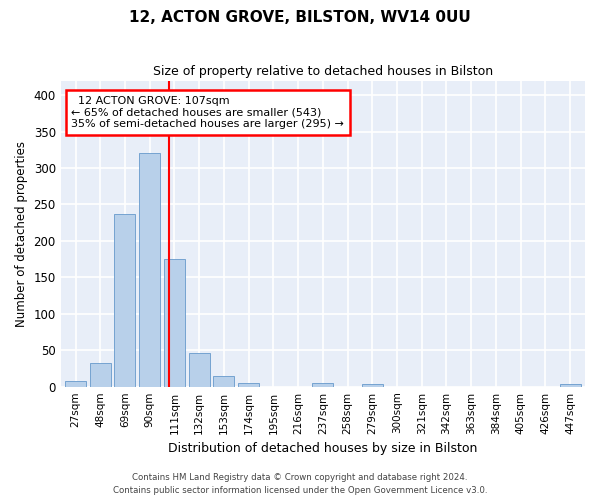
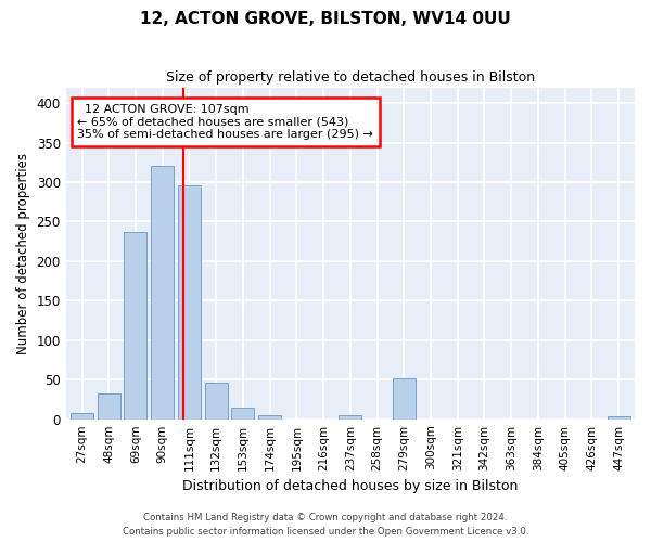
111sqm: 175 -> 296
279sqm: 3 -> 52
